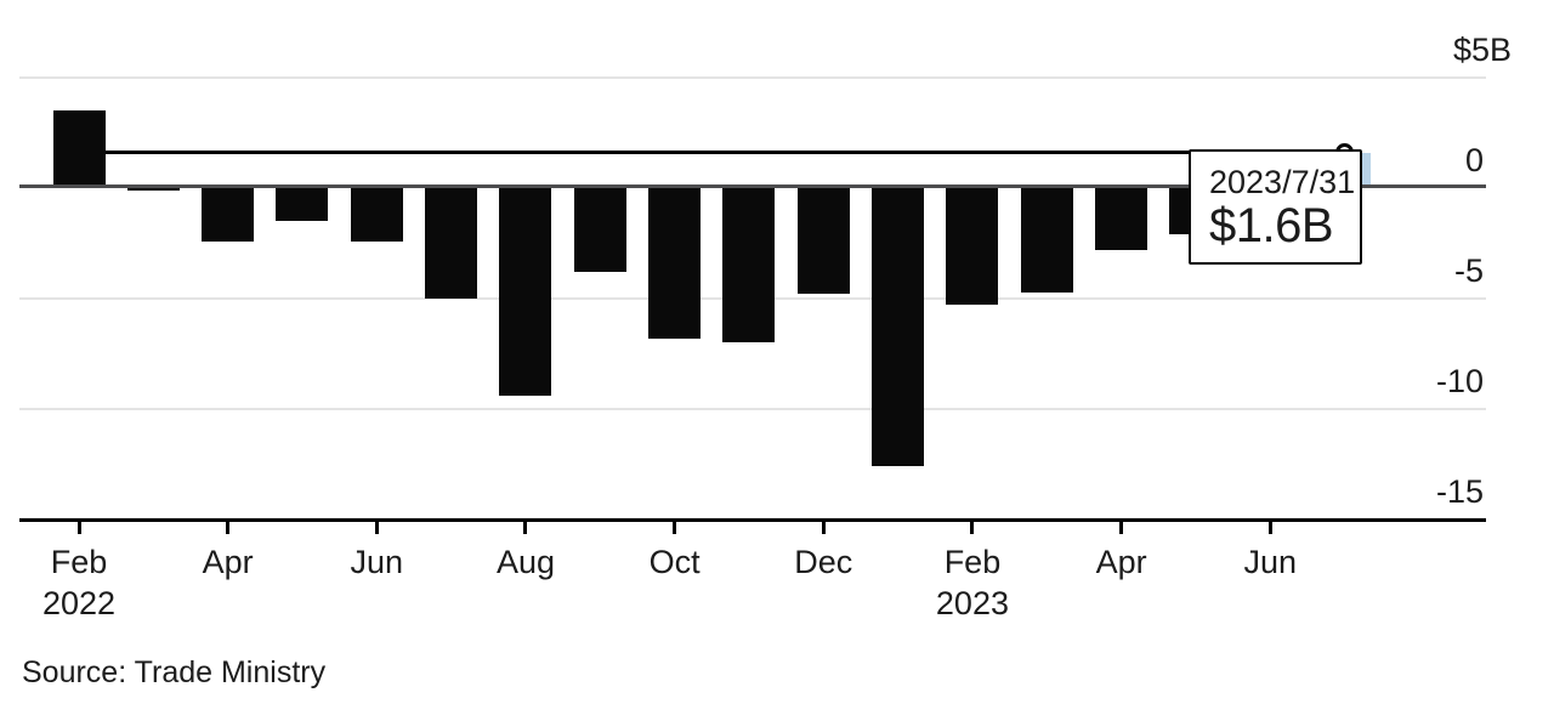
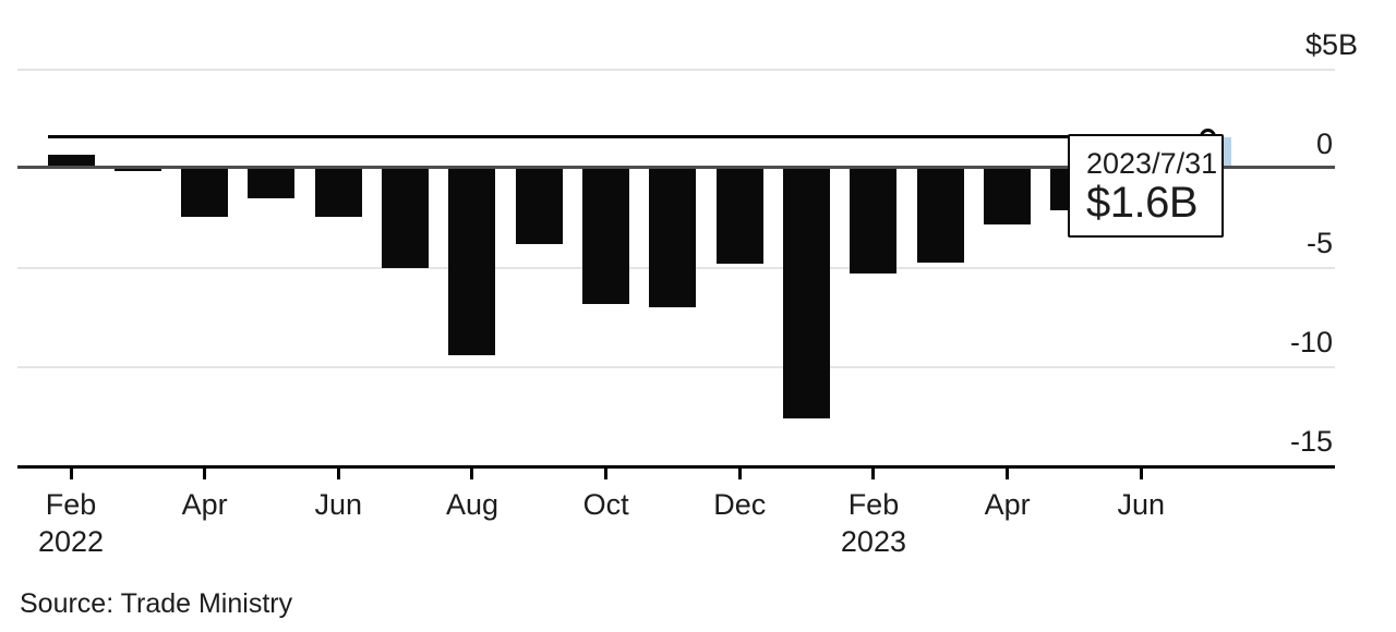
Feb 2022: 3.5 -> 0.7
